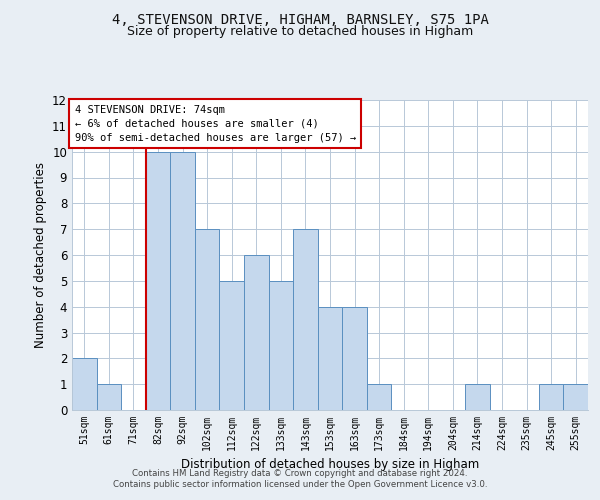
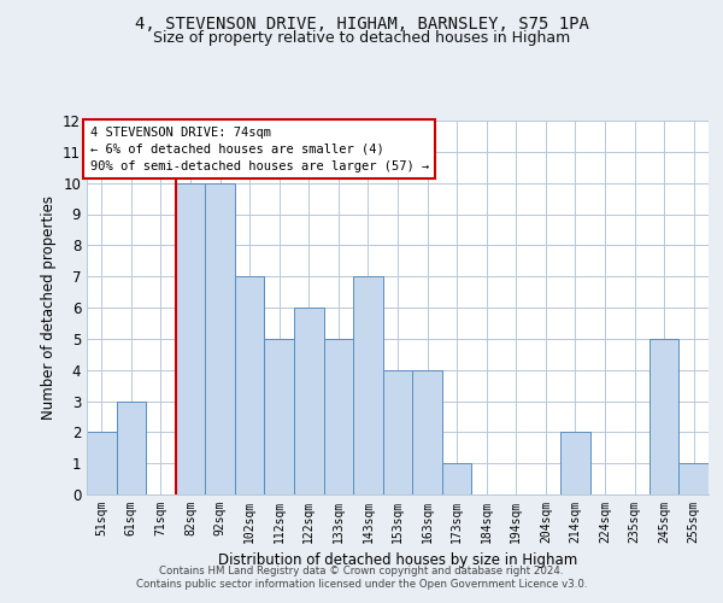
61sqm: 1 -> 3
214sqm: 1 -> 2
245sqm: 1 -> 5
